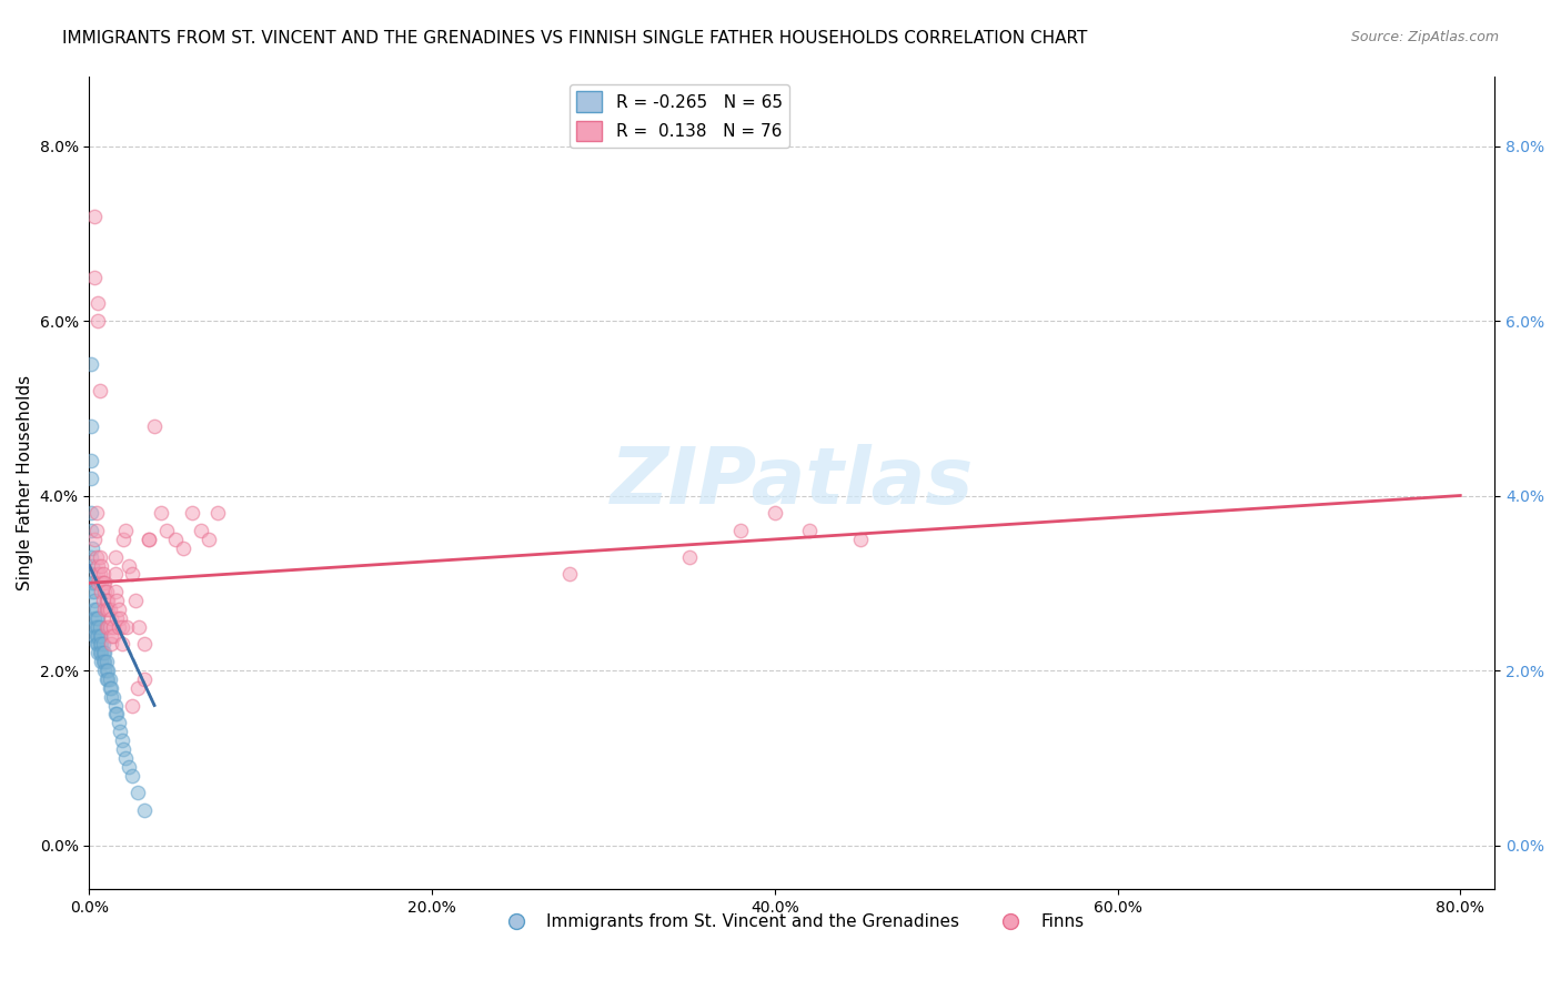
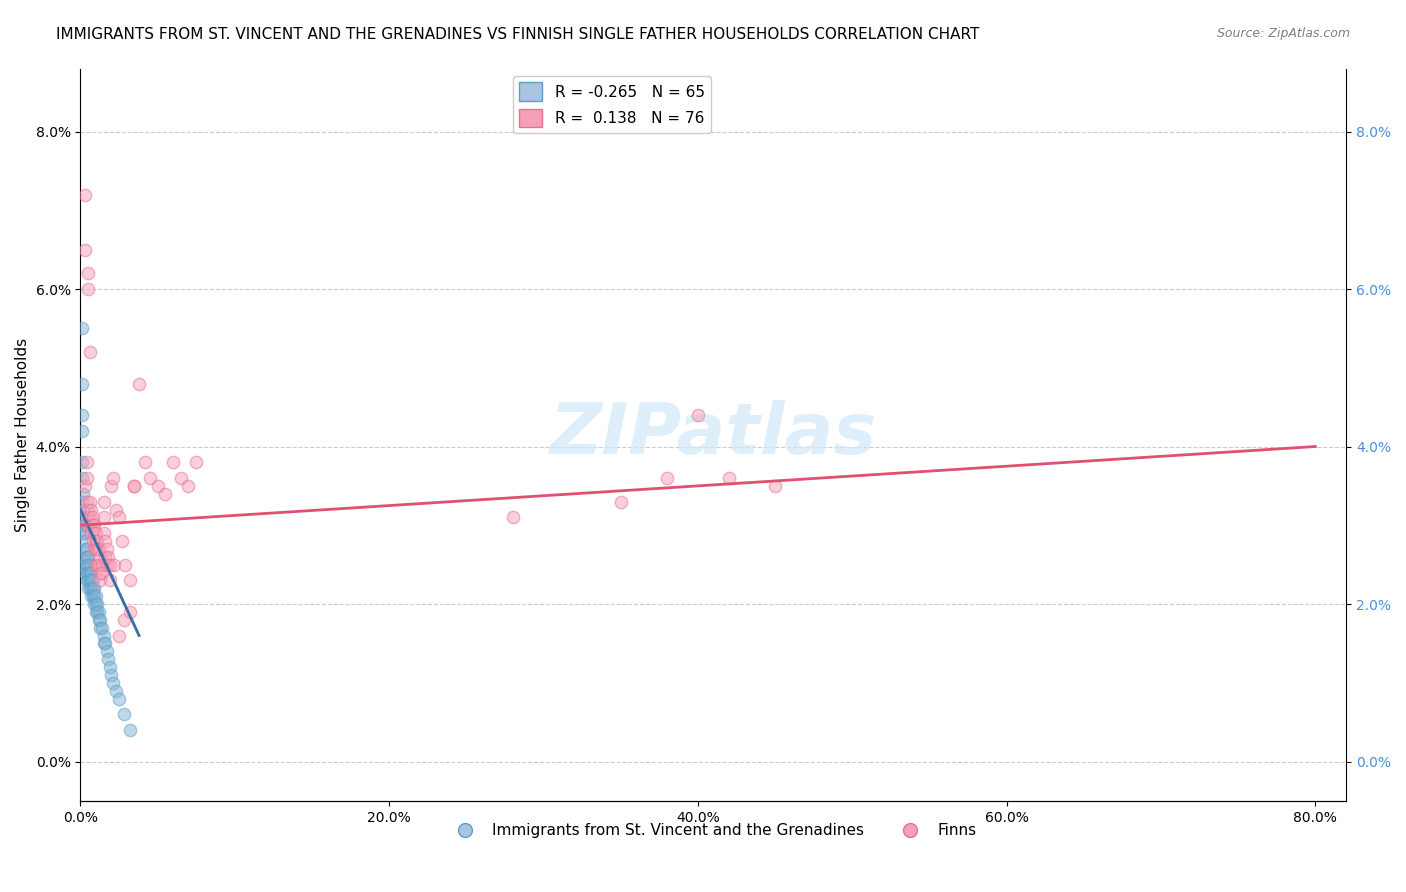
Finns/40.0%: 3.8% -> 4.4%
